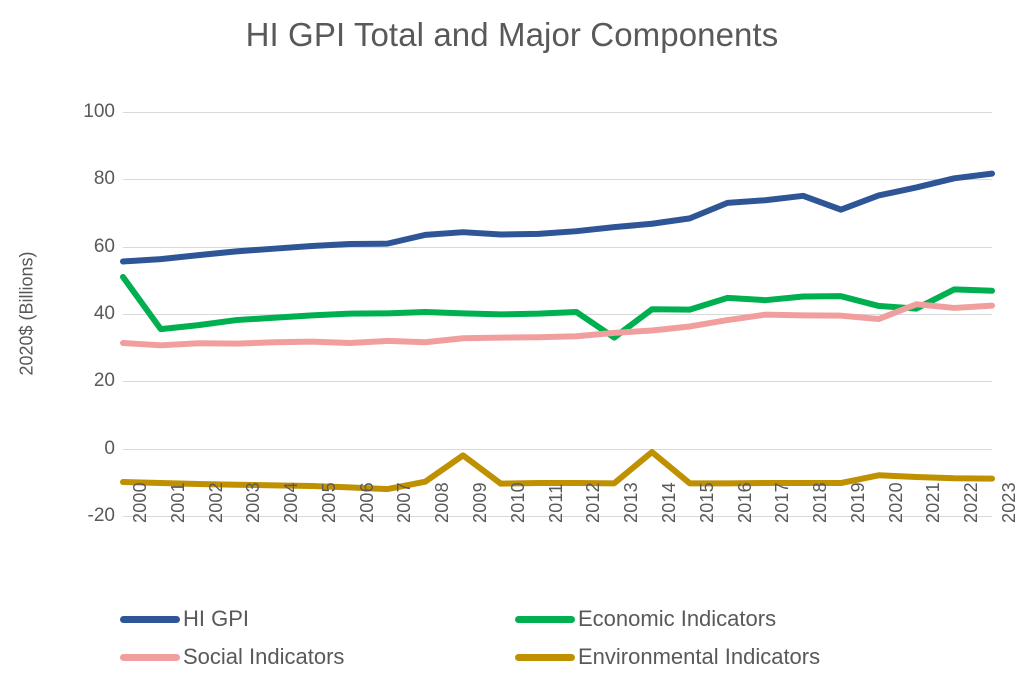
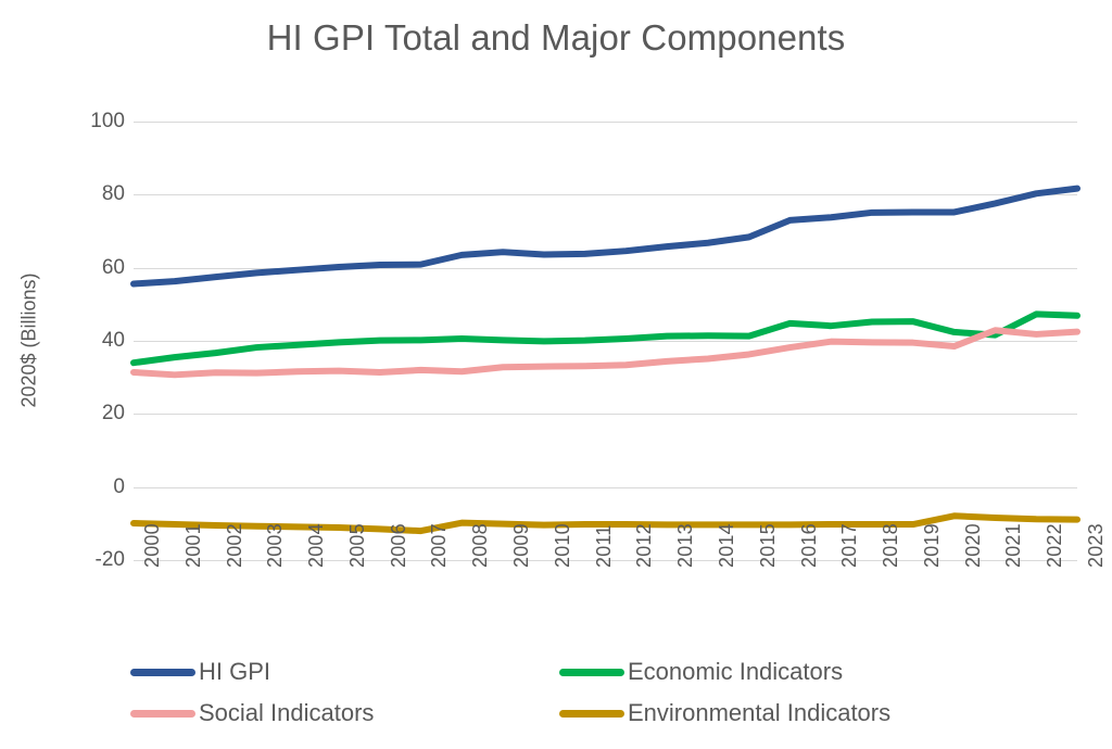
Economic Indicators/2000: 51 -> 34
Environmental Indicators/2009: -2 -> -10
Economic Indicators/2013: 33 -> 41
Environmental Indicators/2014: -1 -> -10
HI GPI/2019: 71 -> 75
